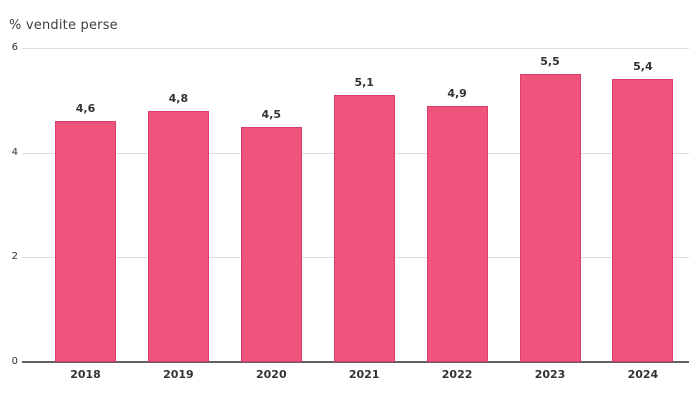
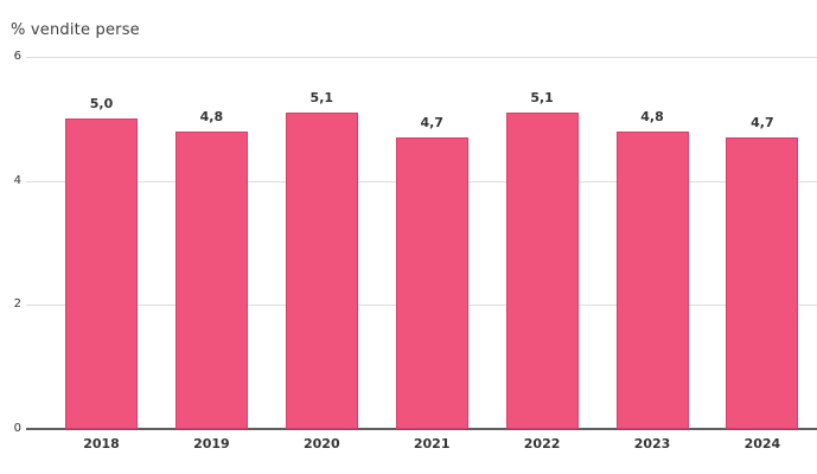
2018: 4,6 -> 5,0
2020: 4,5 -> 5,1
2021: 5,1 -> 4,7
2022: 4,9 -> 5,1
2023: 5,5 -> 4,8
2024: 5,4 -> 4,7
